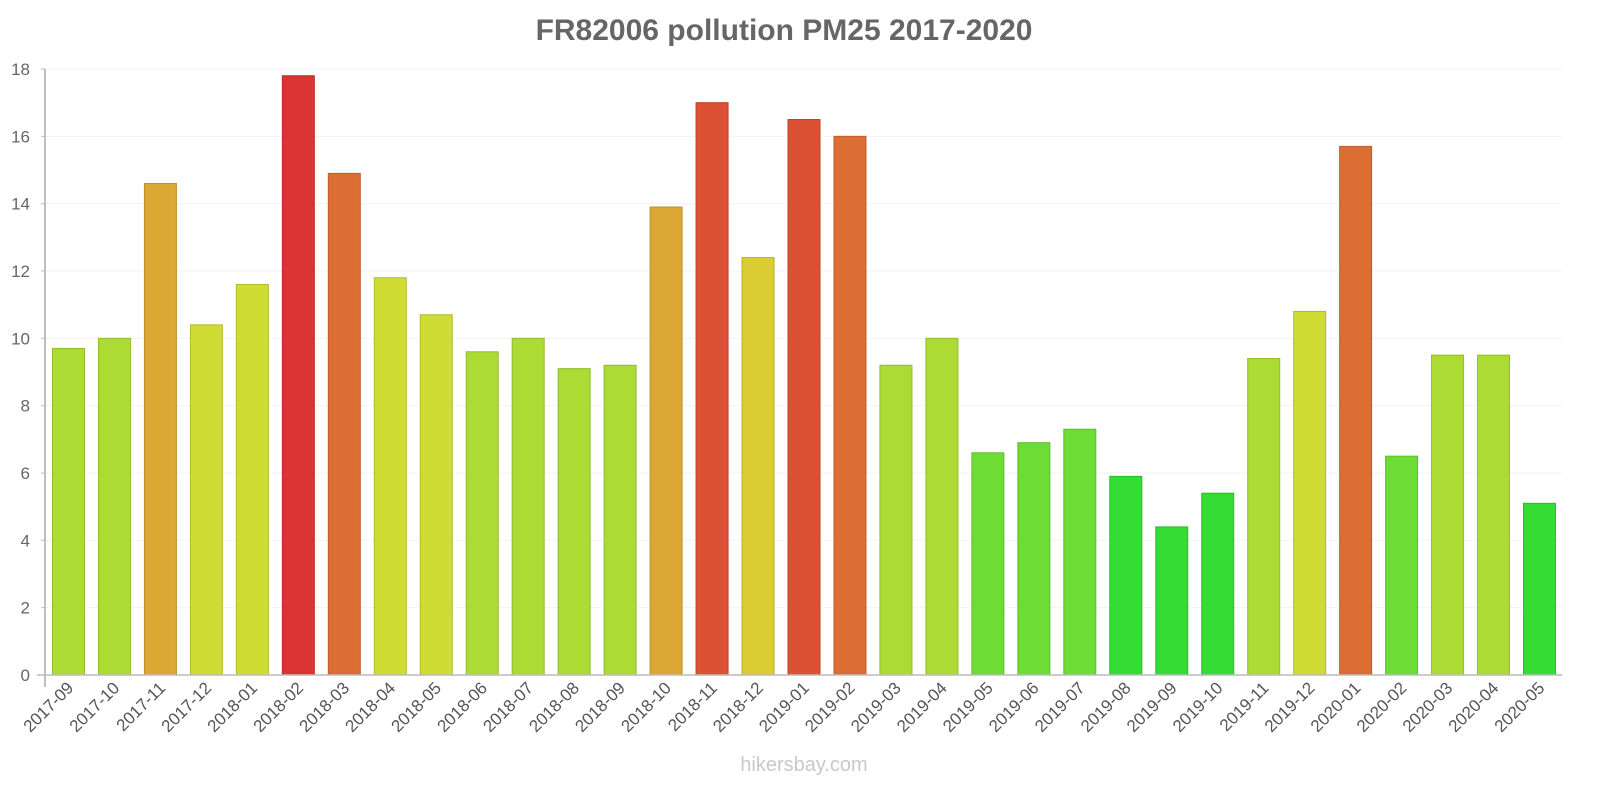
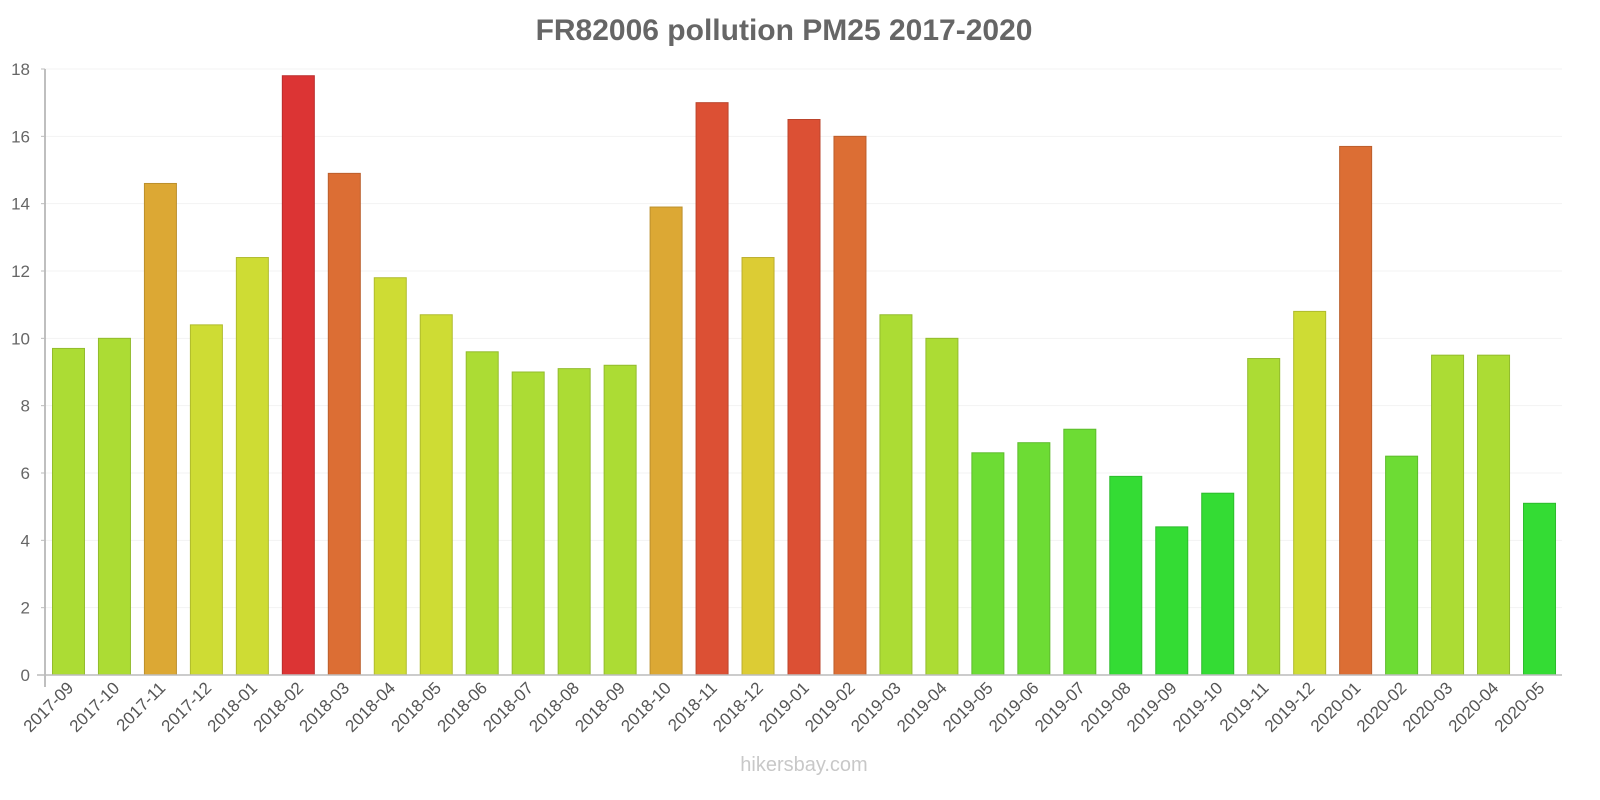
2018-01: 11.6 -> 12.4
2018-07: 10.0 -> 9.0
2019-03: 9.2 -> 10.7
